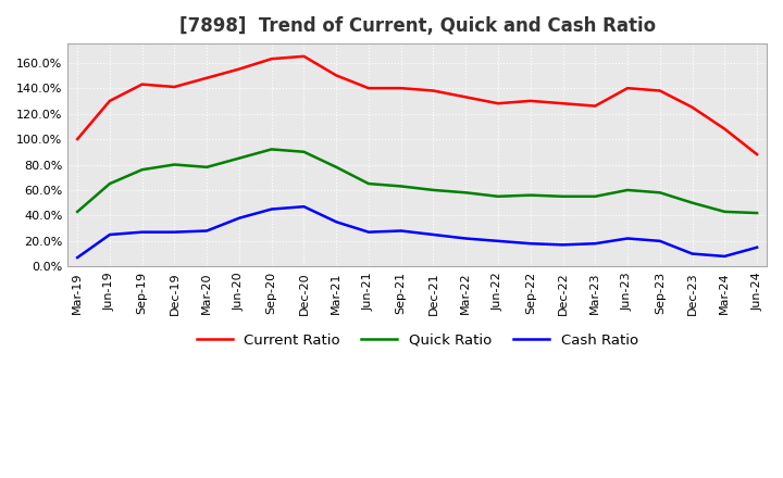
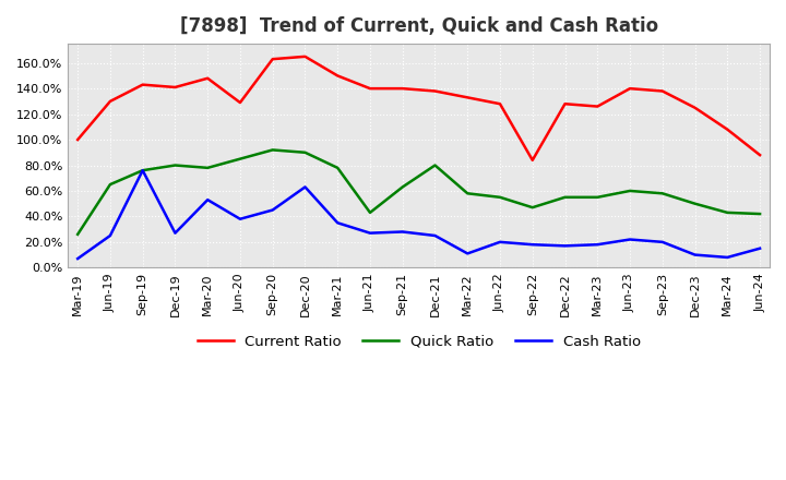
Quick Ratio/Mar-19: 43% -> 26%
Cash Ratio/Sep-19: 27% -> 76%
Cash Ratio/Mar-20: 28% -> 53%
Current Ratio/Jun-20: 155% -> 129%
Cash Ratio/Dec-20: 47% -> 63%
Quick Ratio/Jun-21: 65% -> 43%
Quick Ratio/Dec-21: 60% -> 80%
Cash Ratio/Mar-22: 22% -> 11%
Current Ratio/Sep-22: 130% -> 84%
Quick Ratio/Sep-22: 56% -> 47%
